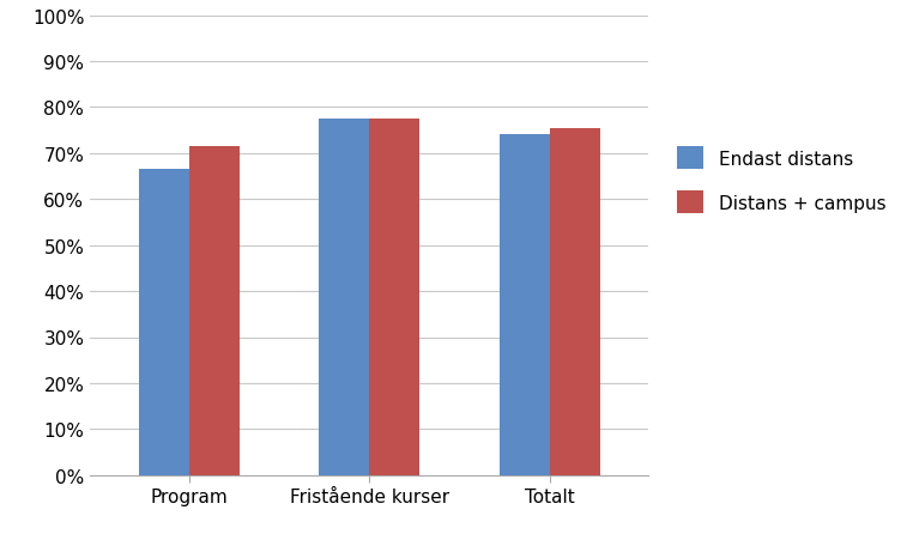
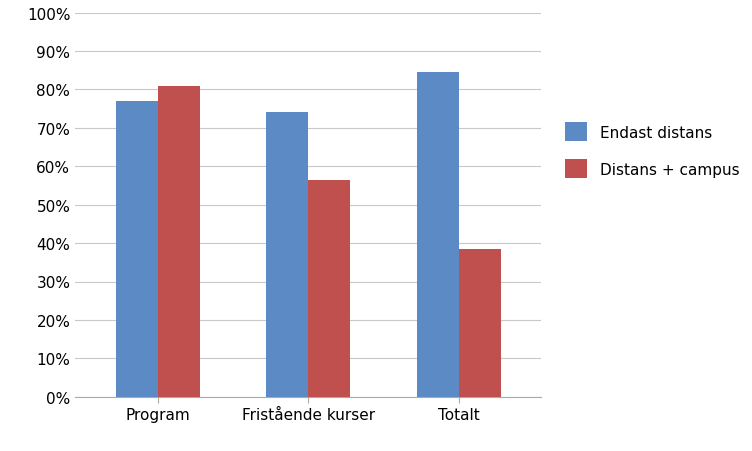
Endast distans/Program: 66.5% -> 77.0%
Distans + campus/Program: 71.5% -> 81.0%
Endast distans/Fristående kurser: 77.5% -> 74.0%
Distans + campus/Fristående kurser: 77.5% -> 56.5%
Endast distans/Totalt: 74.0% -> 84.5%
Distans + campus/Totalt: 75.5% -> 38.5%
